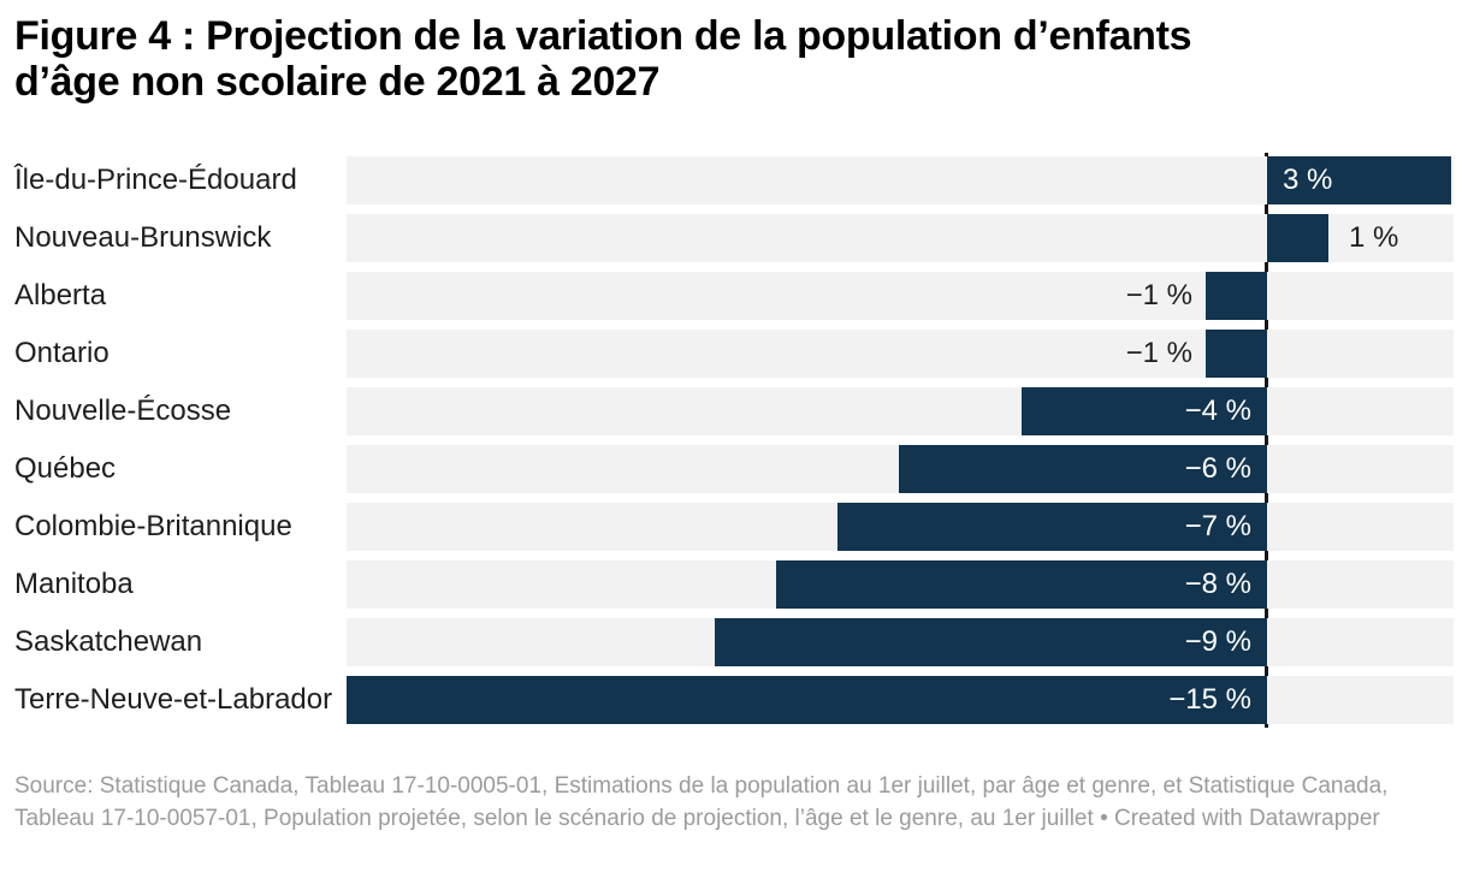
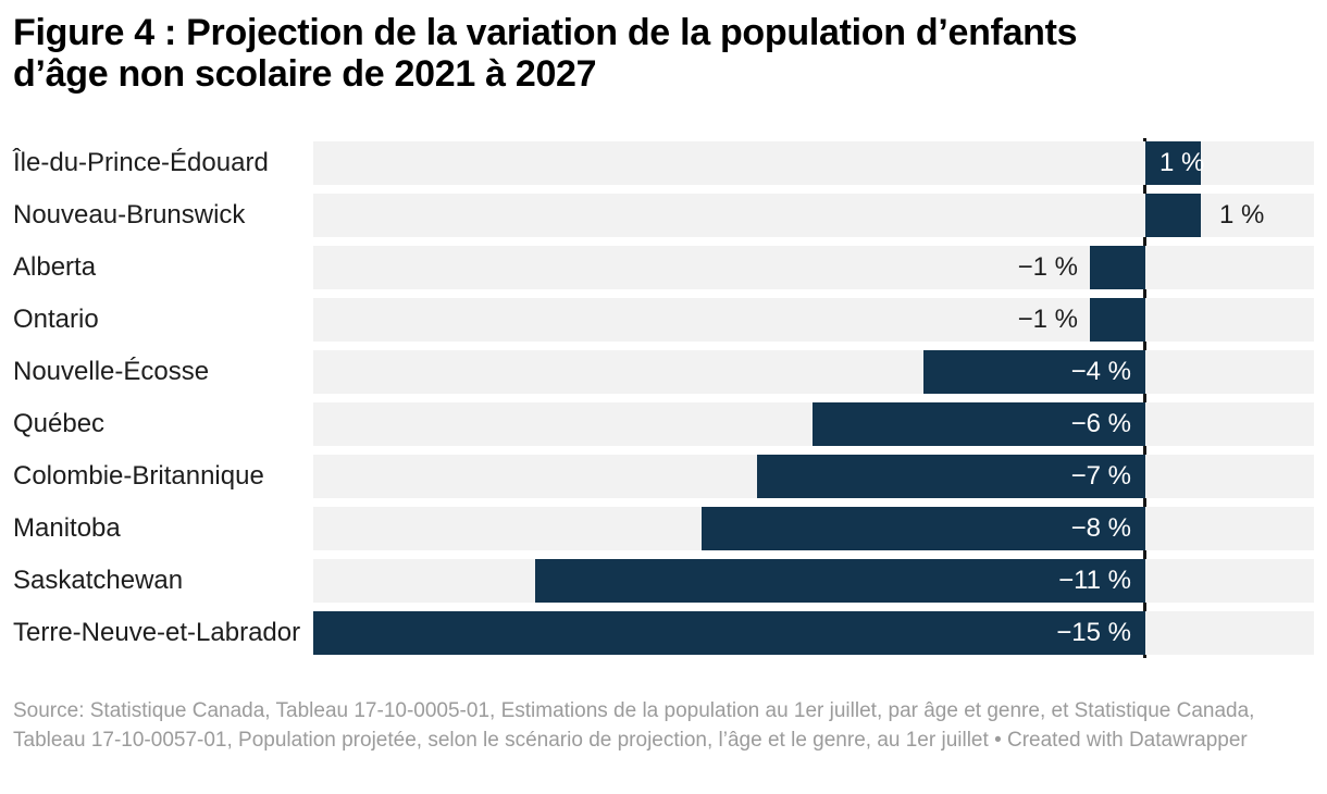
Île-du-Prince-Édouard: 3 -> 1
Saskatchewan: −9 -> −11
